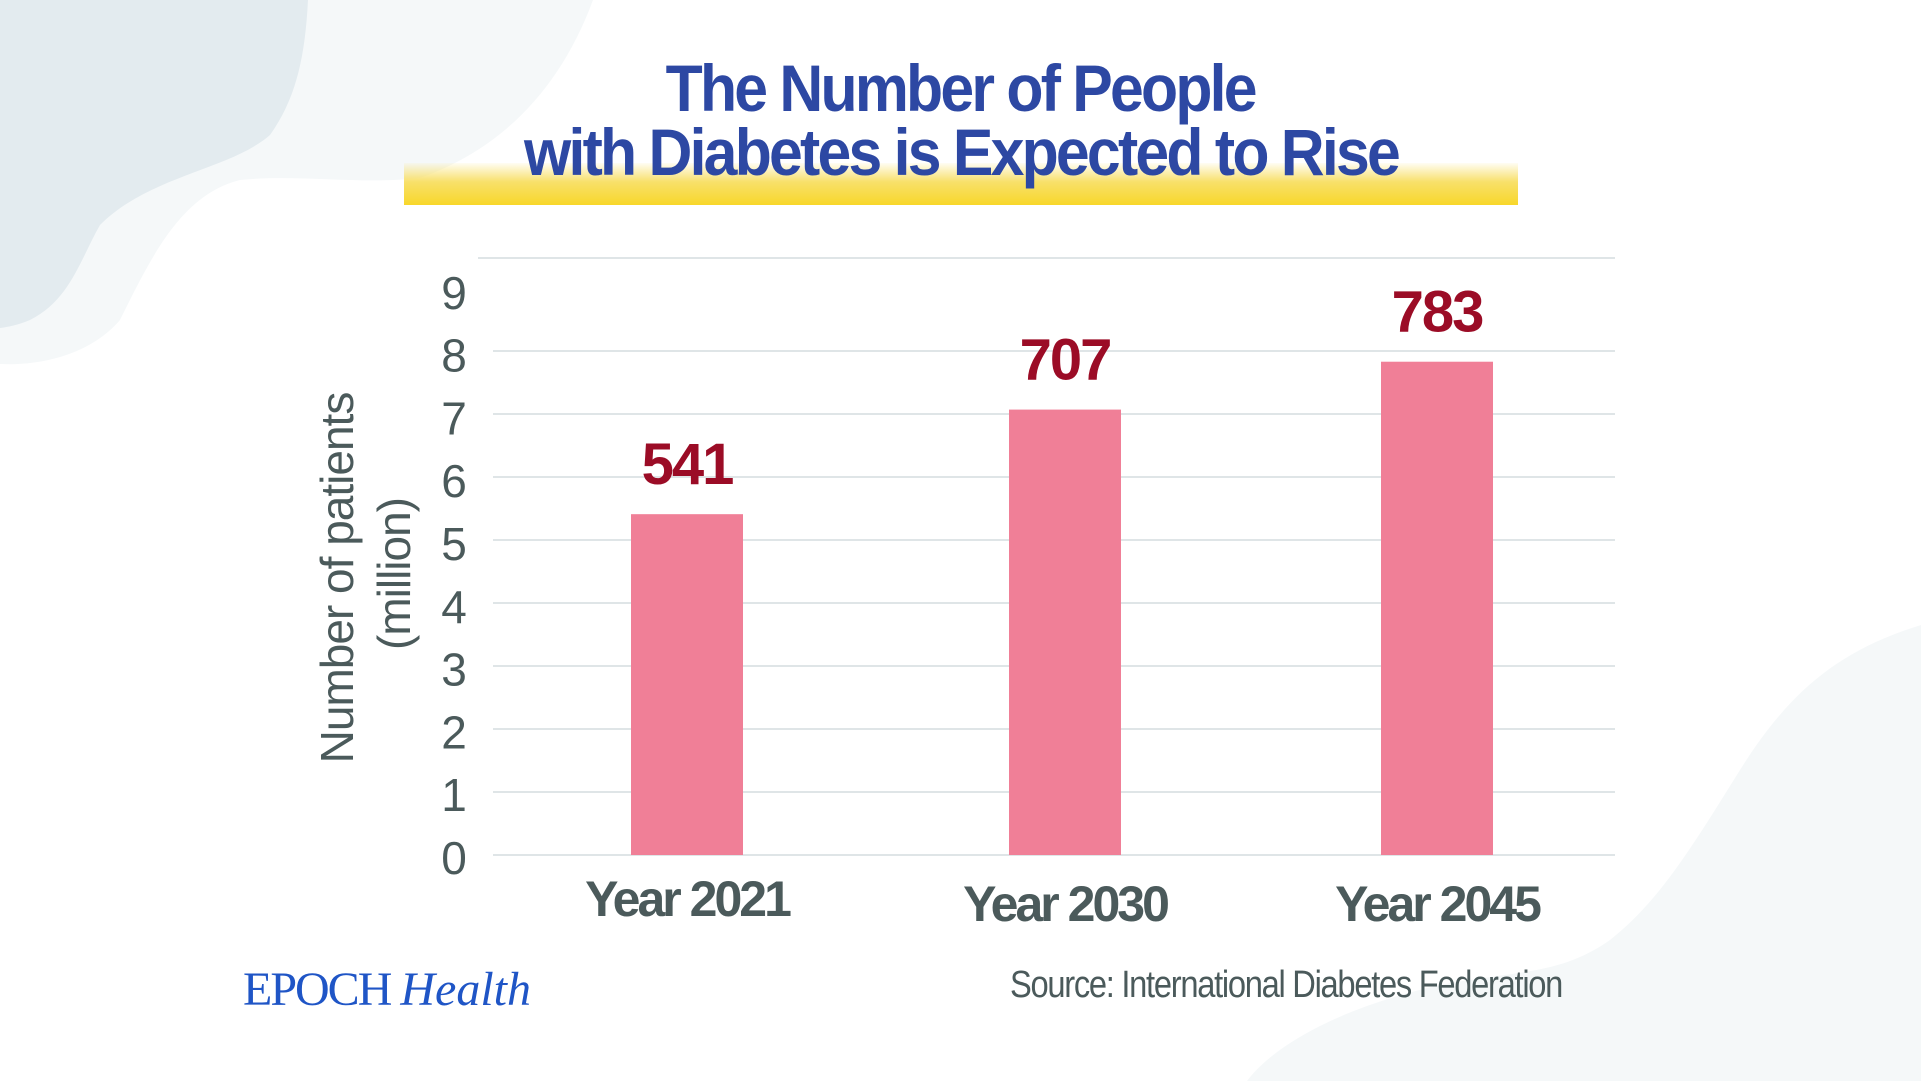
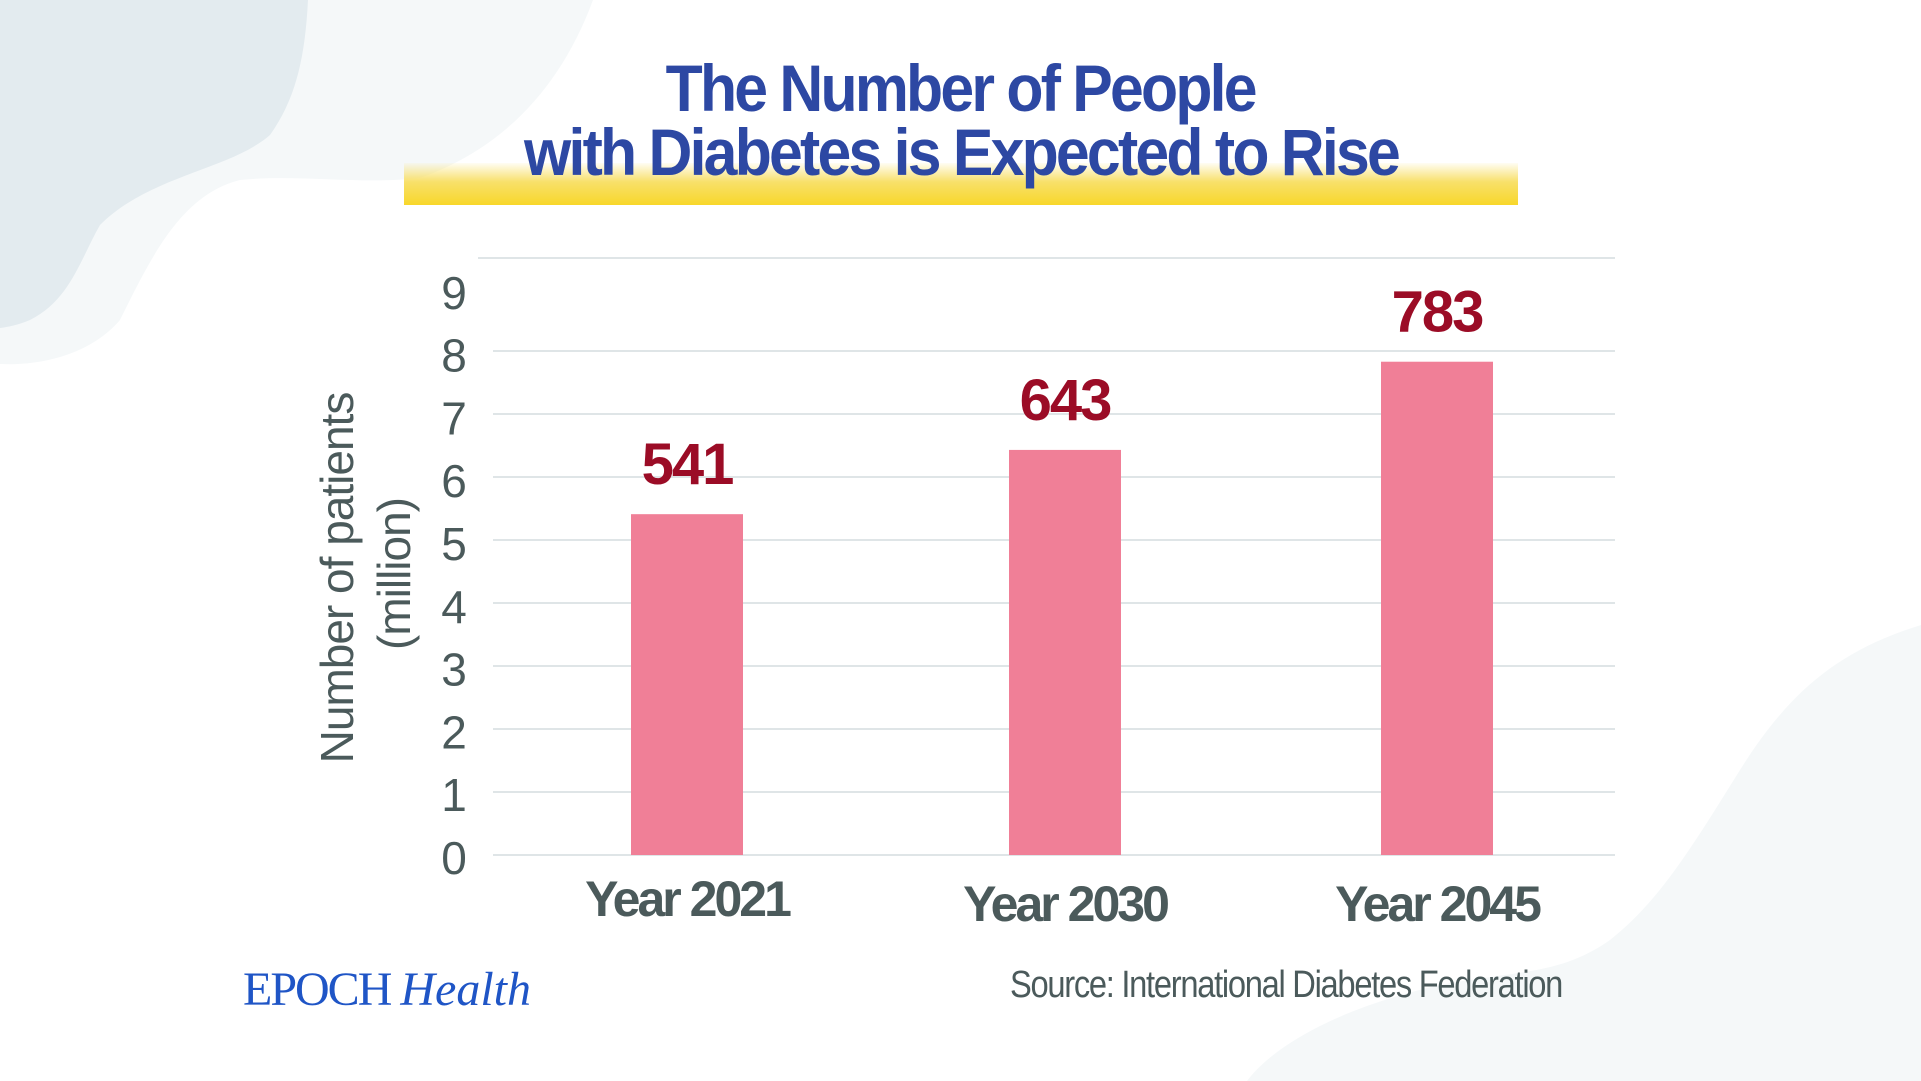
Year 2030: 707 -> 643
